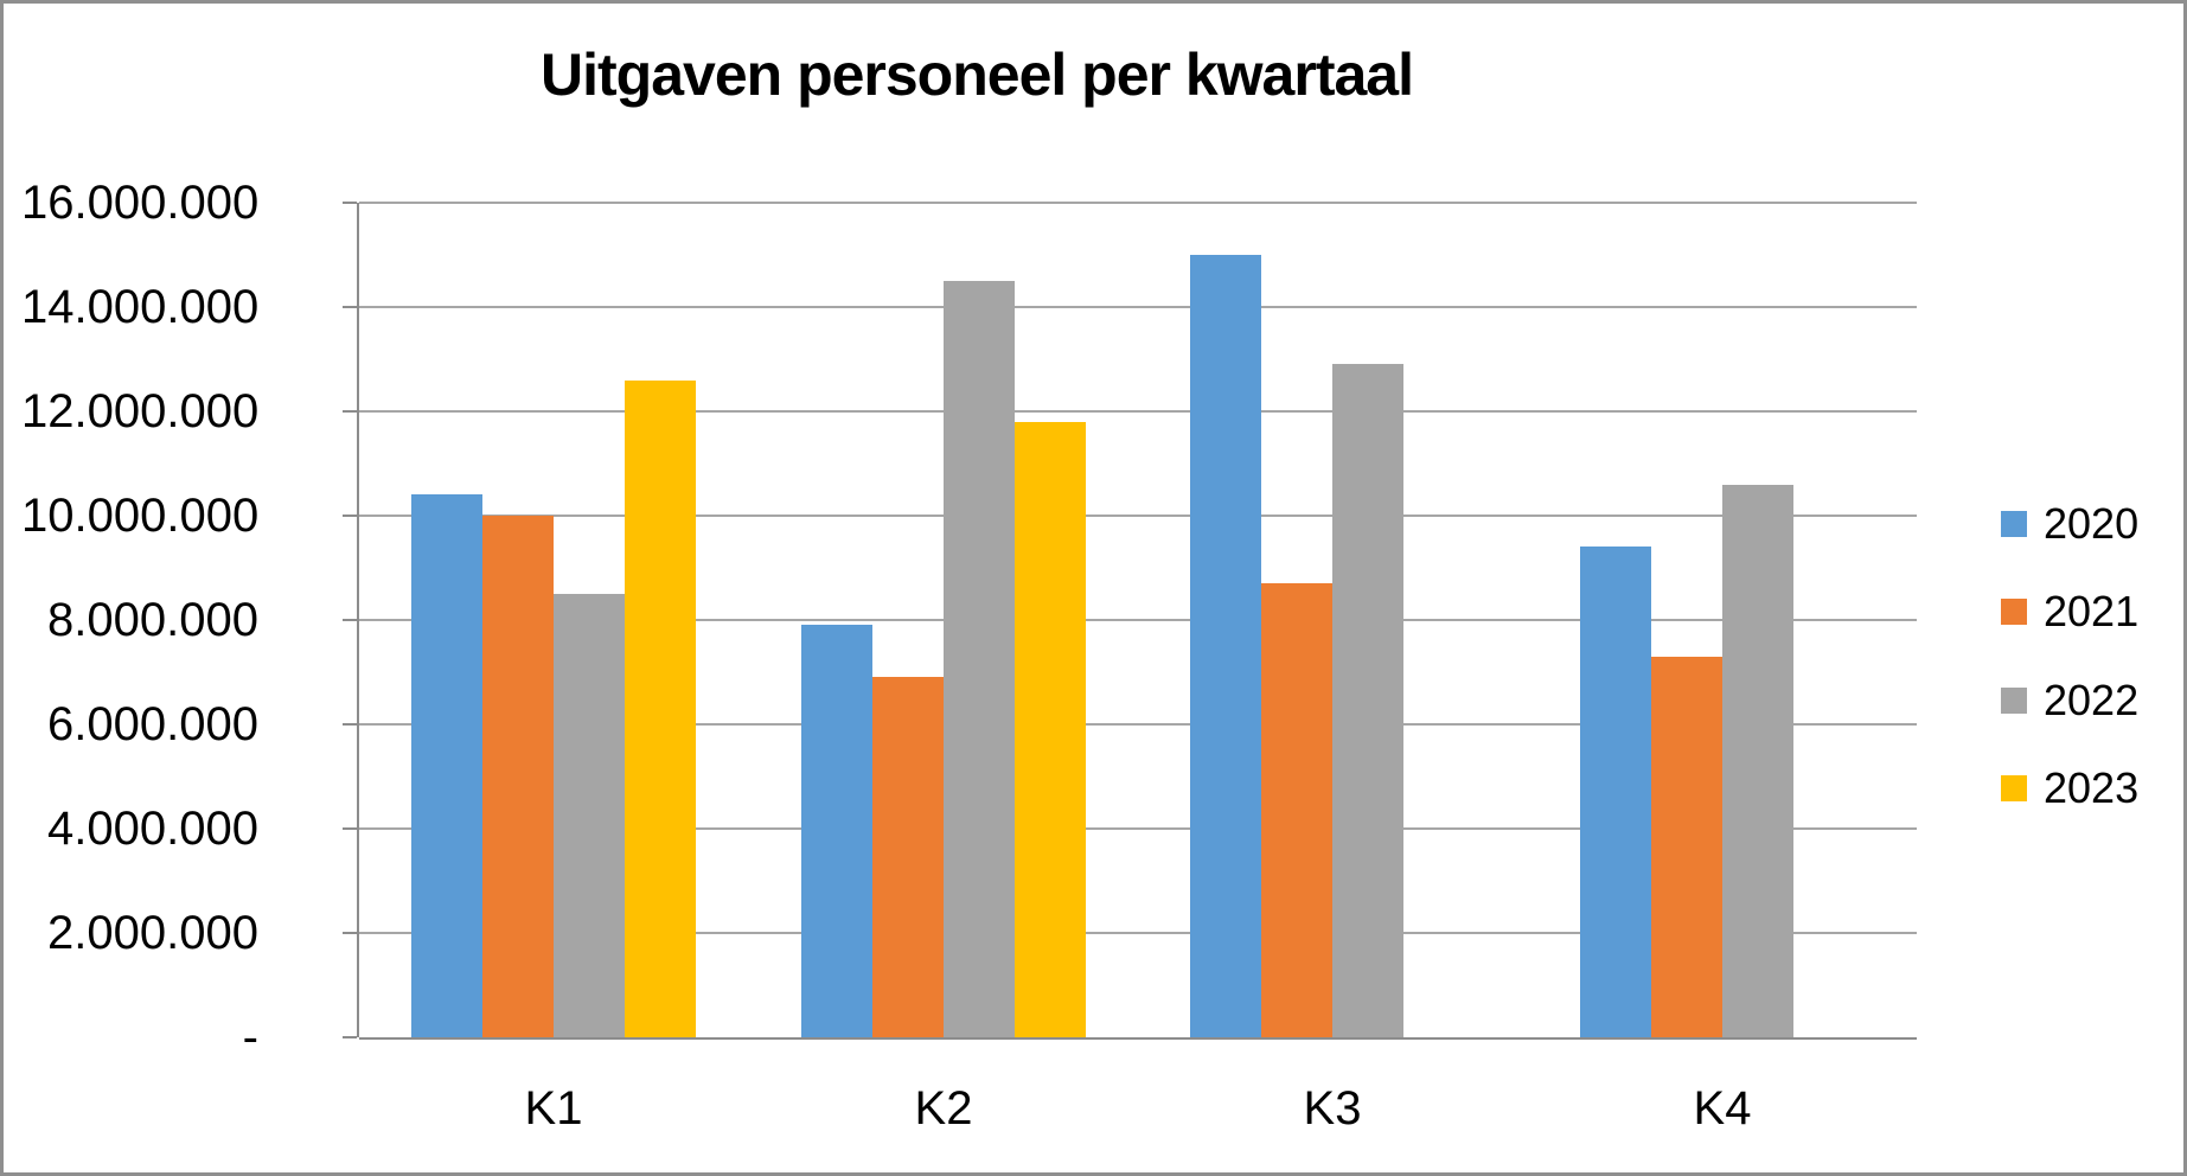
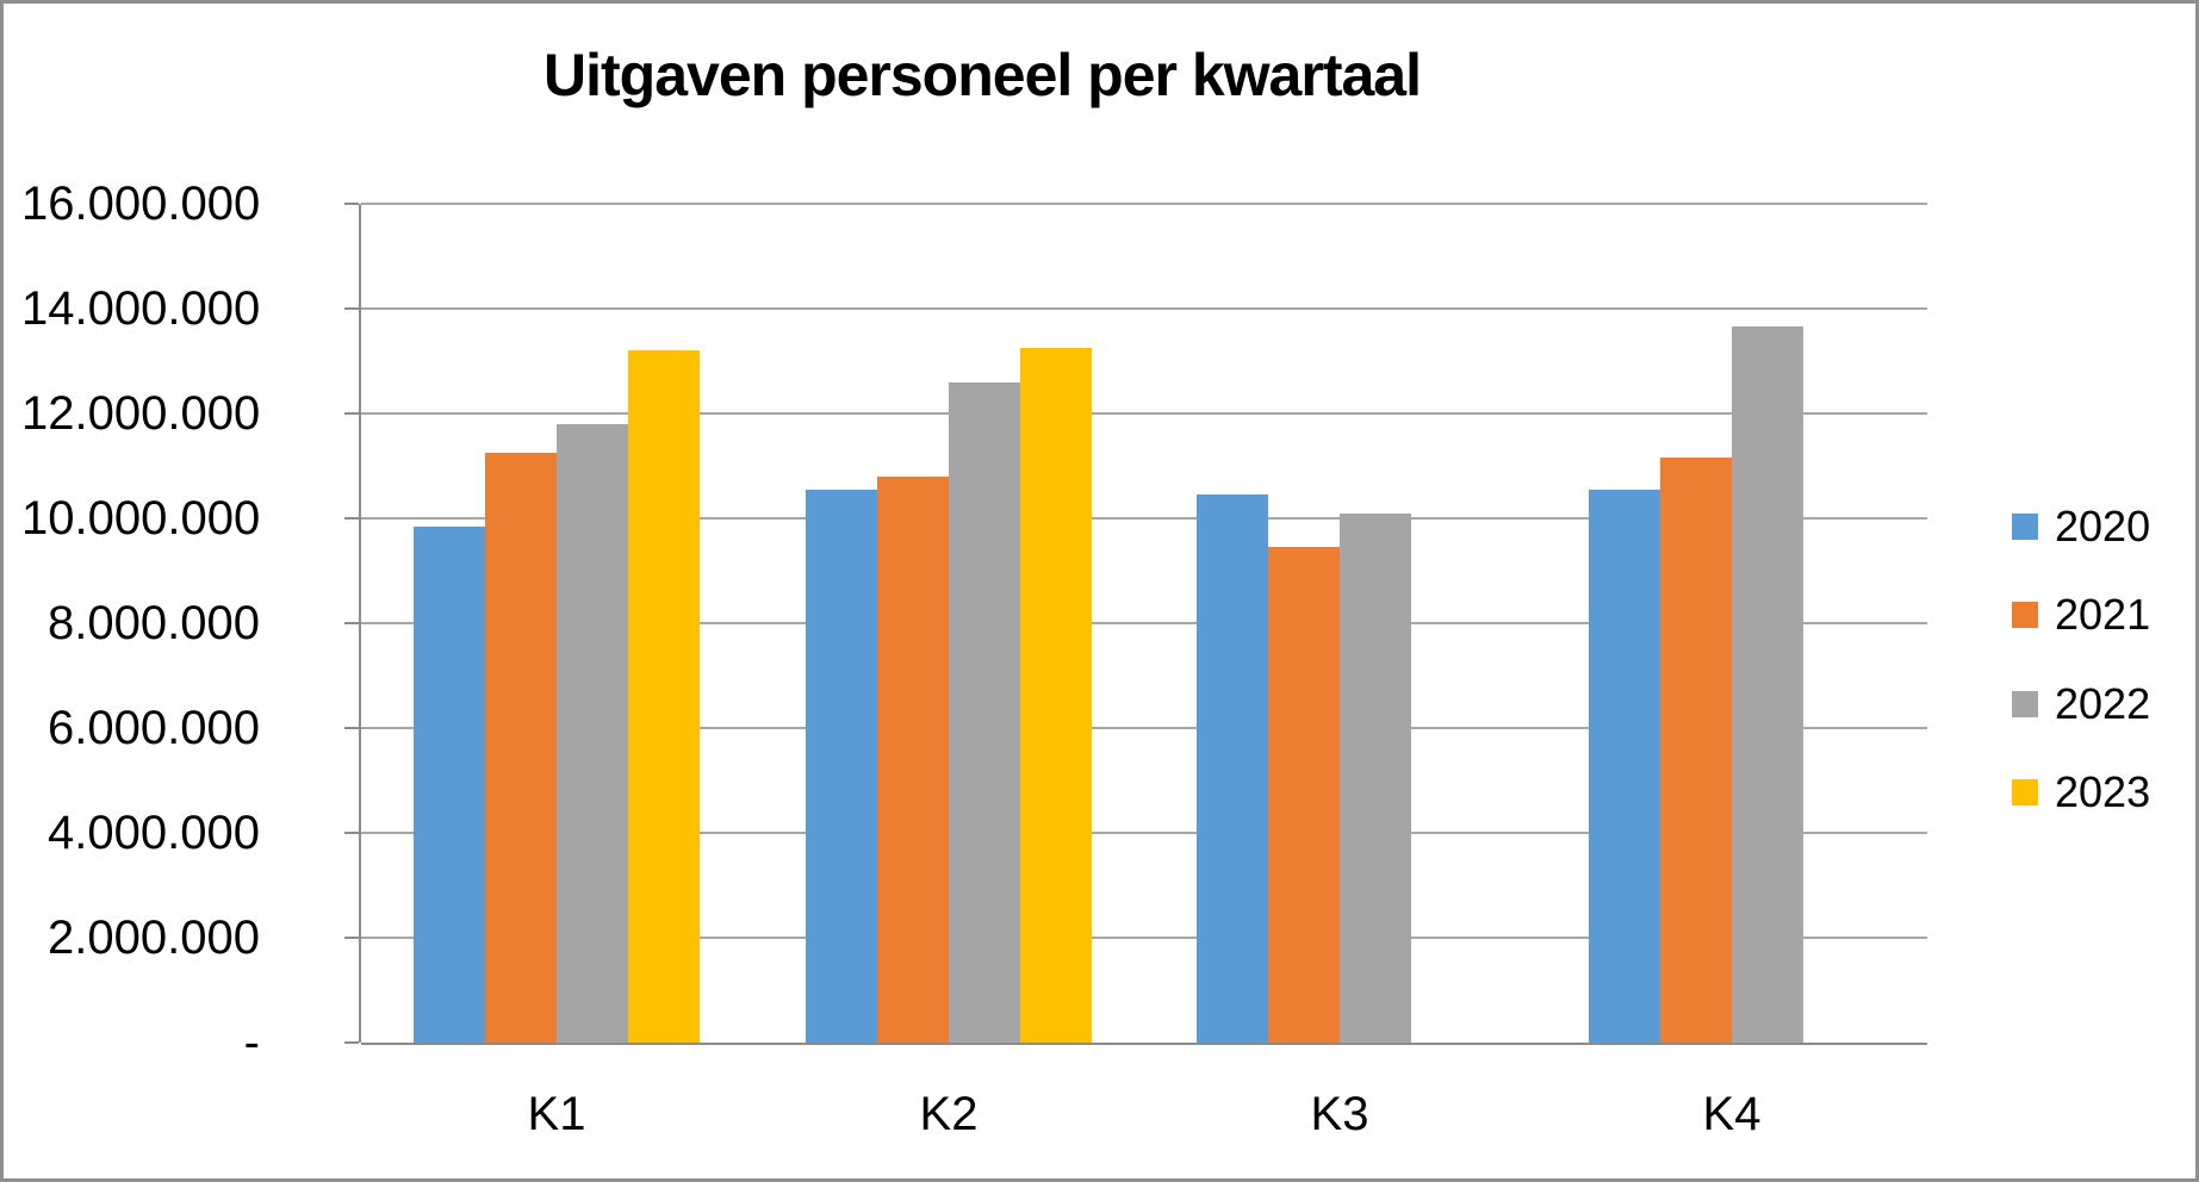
2020/K1: 10400000 -> 9800000
2021/K1: 10000000 -> 11200000
2022/K1: 8500000 -> 11800000
2023/K1: 12600000 -> 13200000
2020/K2: 7900000 -> 10600000
2021/K2: 6900000 -> 10800000
2022/K2: 14500000 -> 12600000
2023/K2: 11800000 -> 13200000
2020/K3: 15000000 -> 10400000
2021/K3: 8700000 -> 9400000
2022/K3: 12900000 -> 10100000
2020/K4: 9400000 -> 10600000
2021/K4: 7300000 -> 11200000
2022/K4: 10600000 -> 13600000
